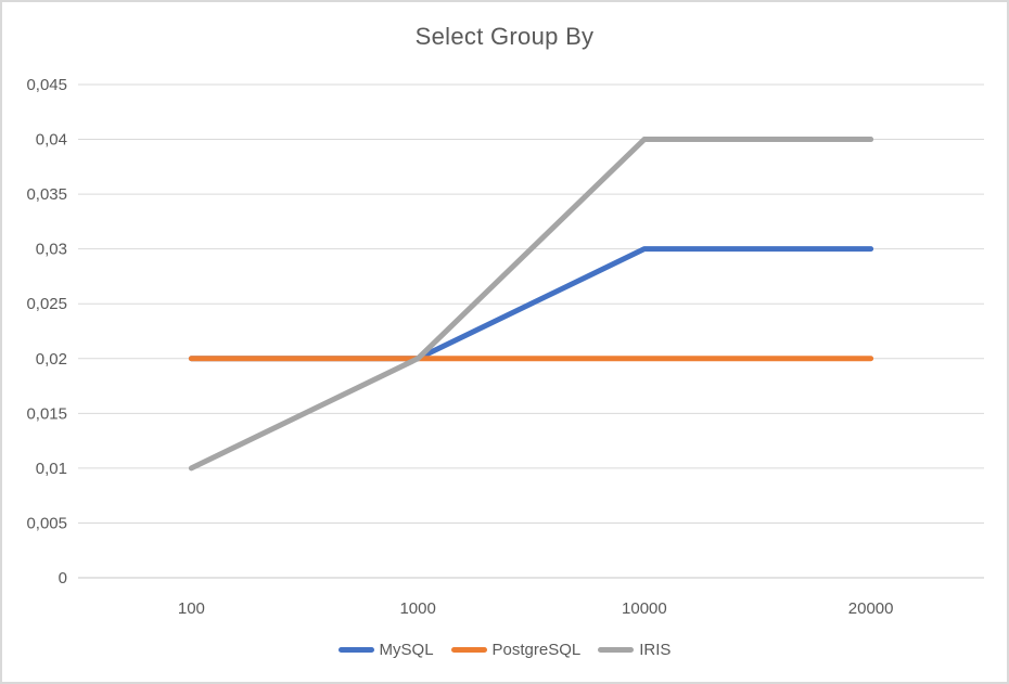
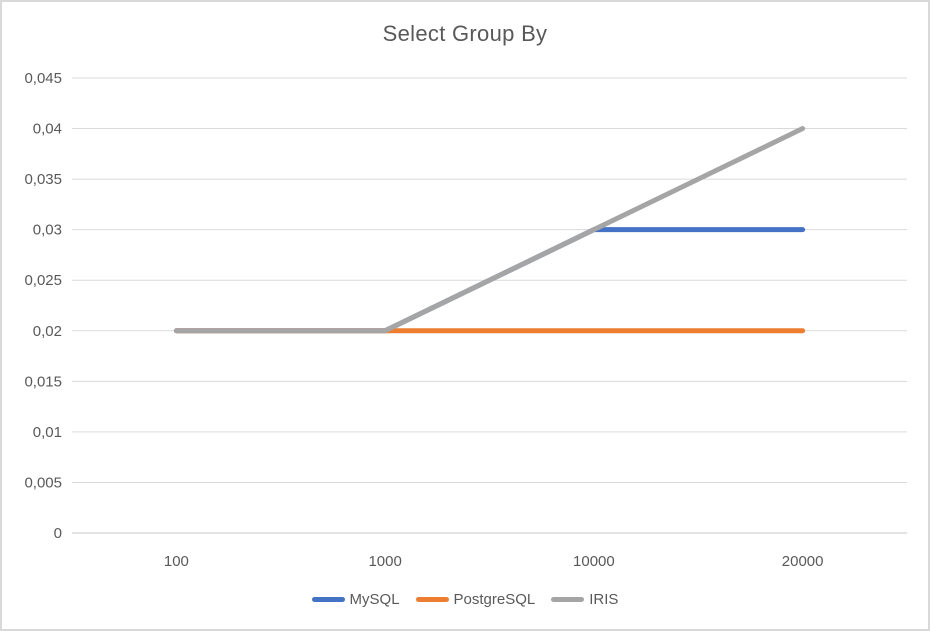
IRIS/100: 0,01 -> 0,02
IRIS/10000: 0,04 -> 0,03
